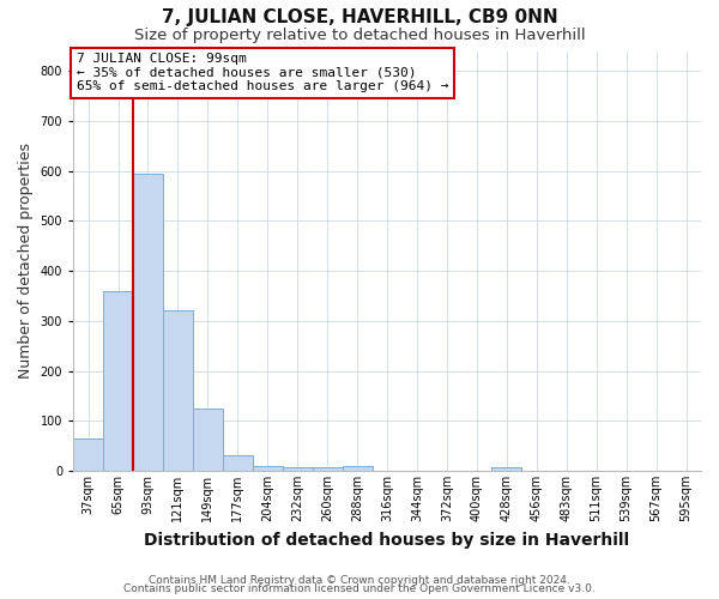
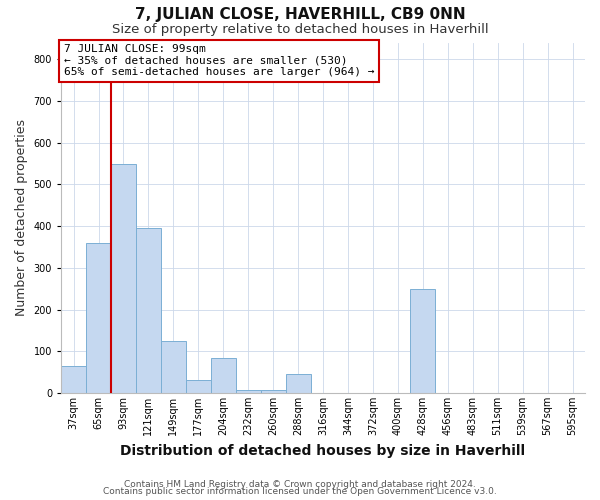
93sqm: 595 -> 550
121sqm: 320 -> 395
204sqm: 10 -> 85
288sqm: 10 -> 45
428sqm: 8 -> 250
